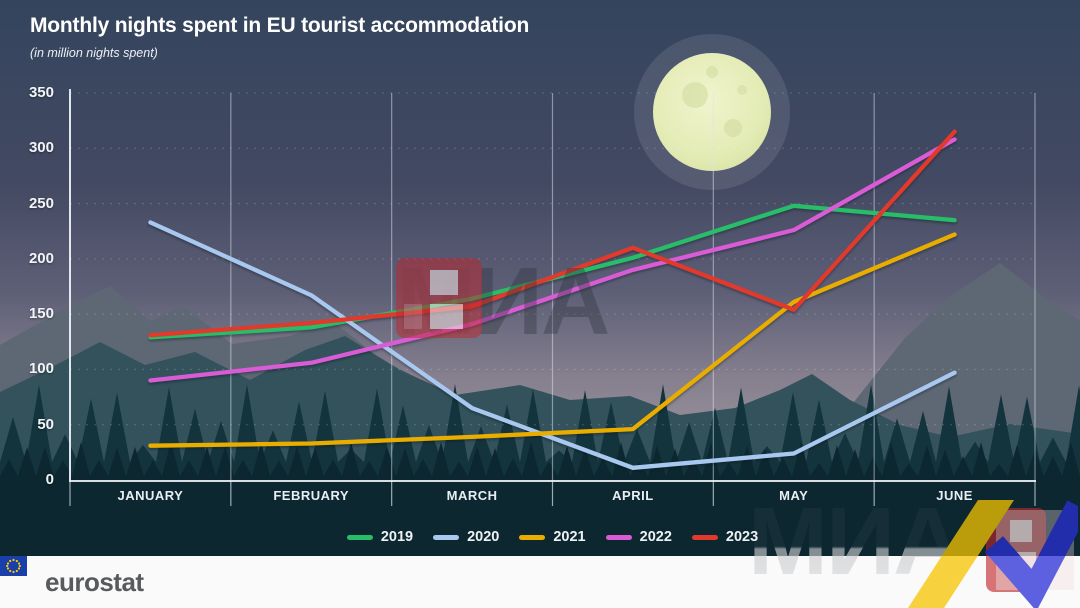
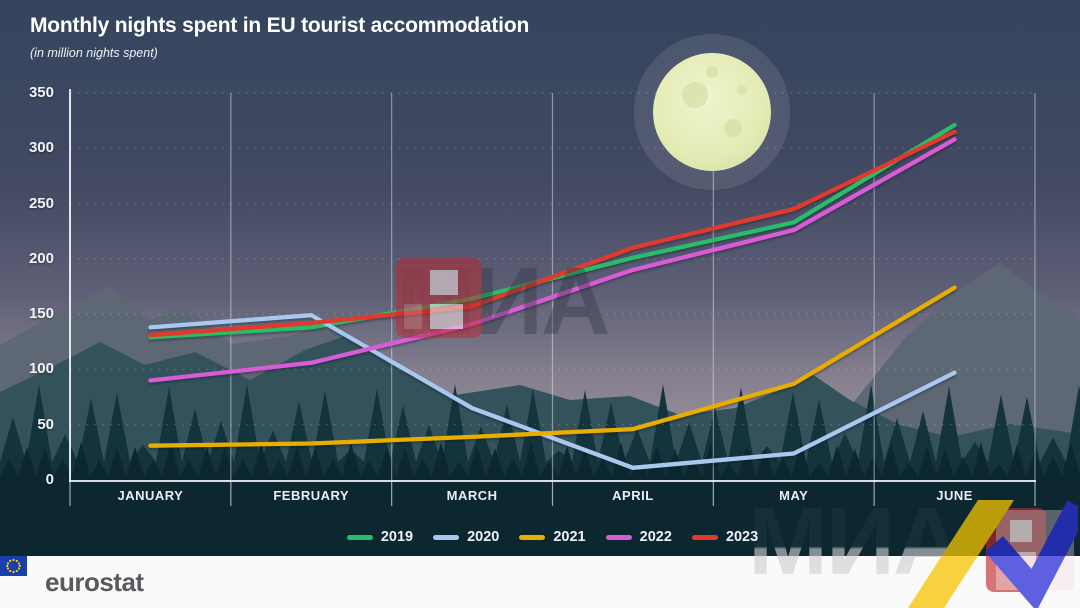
2020/JANUARY: 233 -> 138
2020/FEBRUARY: 167 -> 149
2019/MAY: 248 -> 233
2021/MAY: 161 -> 87
2023/MAY: 154 -> 245
2019/JUNE: 235 -> 321
2021/JUNE: 222 -> 174
